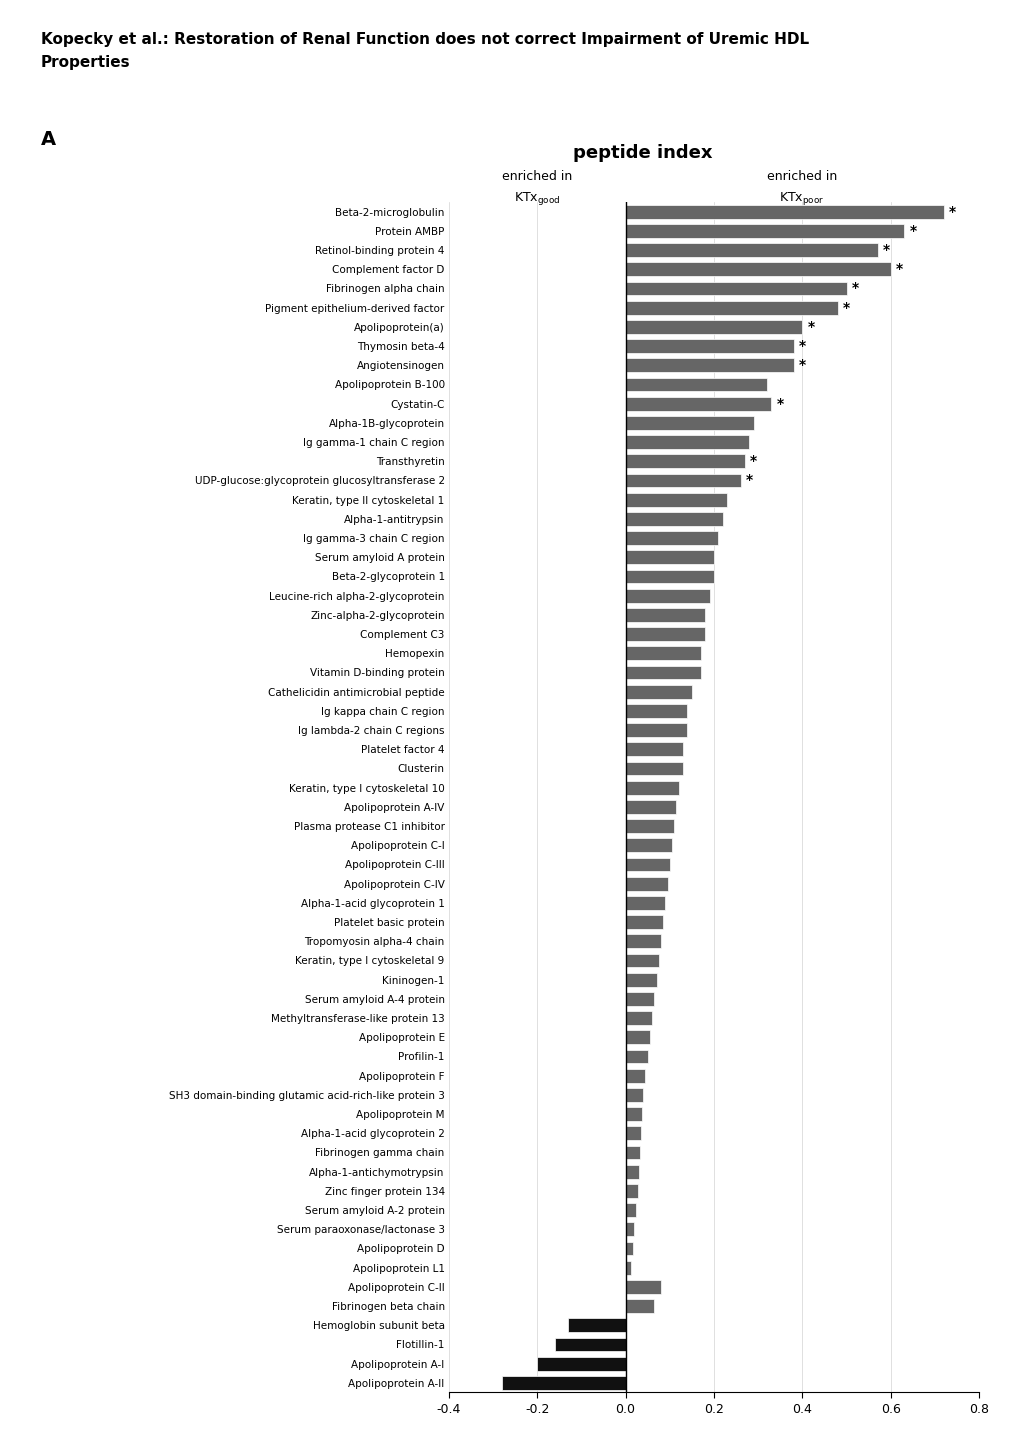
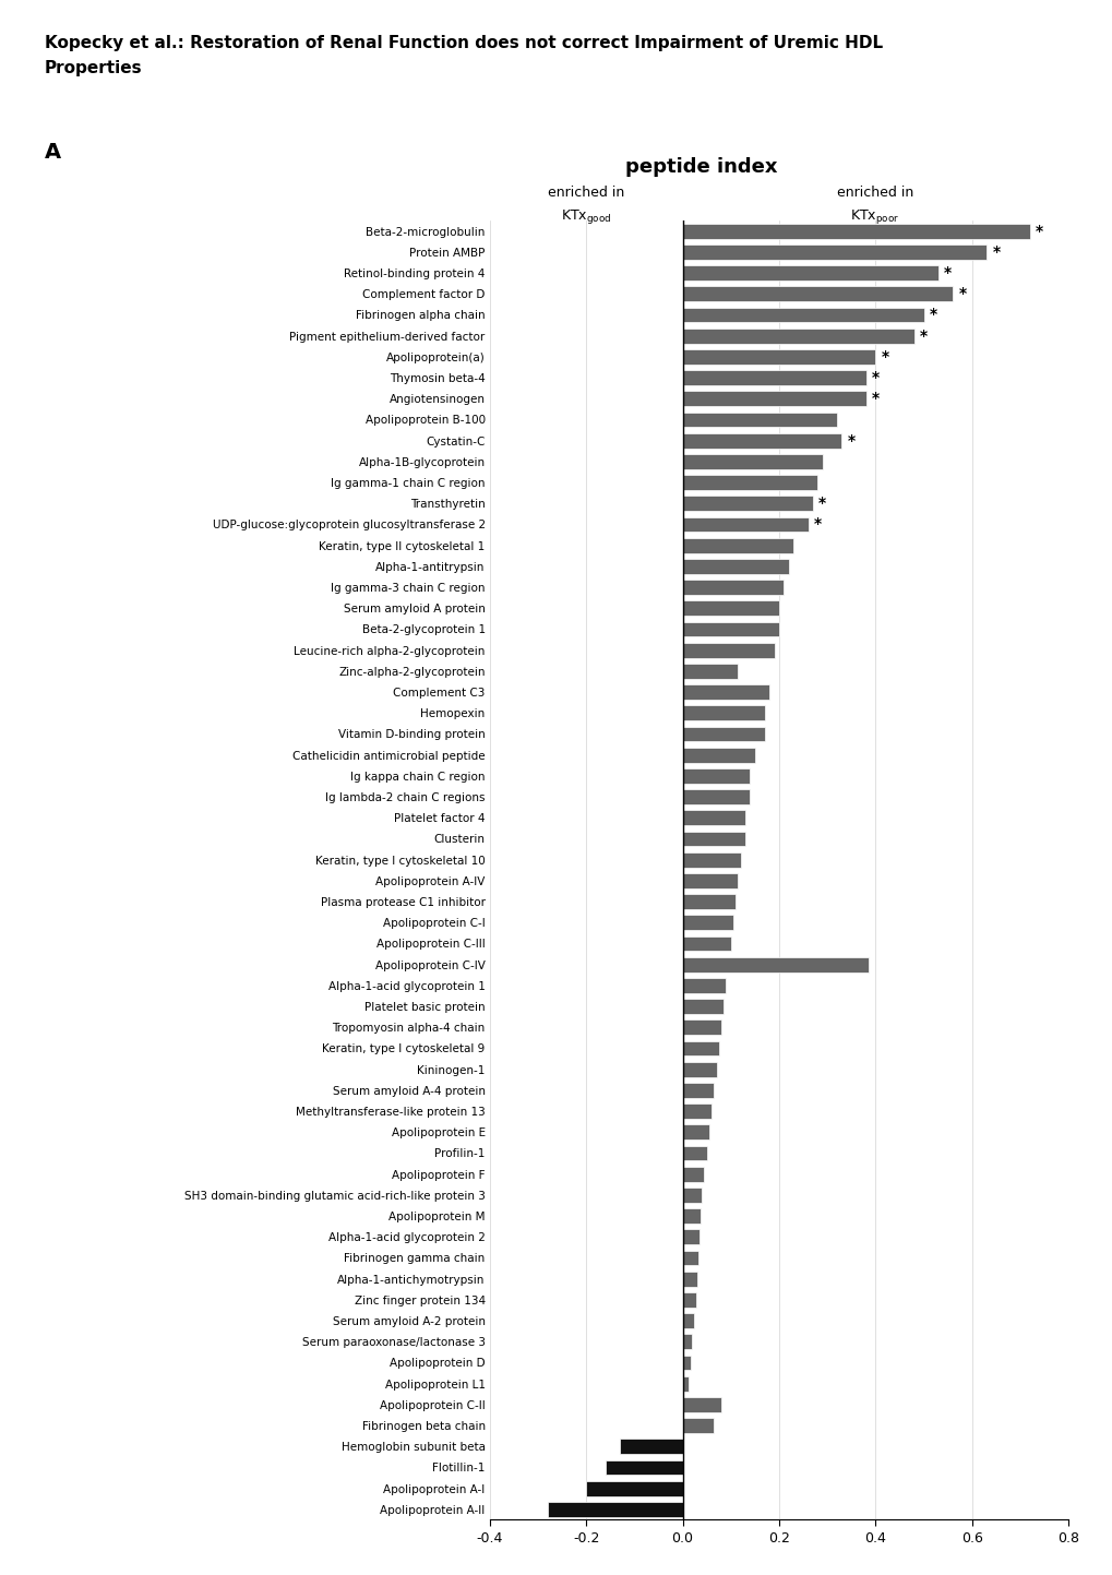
Retinol-binding protein 4: 0.570 -> 0.530
Complement factor D: 0.600 -> 0.560
Zinc-alpha-2-glycoprotein: 0.180 -> 0.115
Apolipoprotein C-IV: 0.095 -> 0.385
